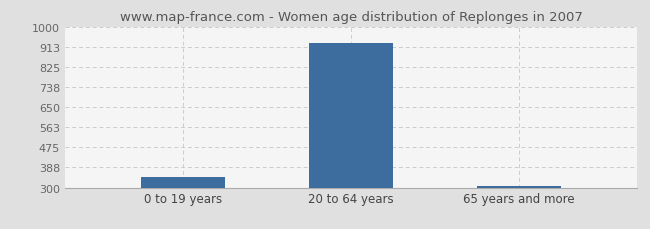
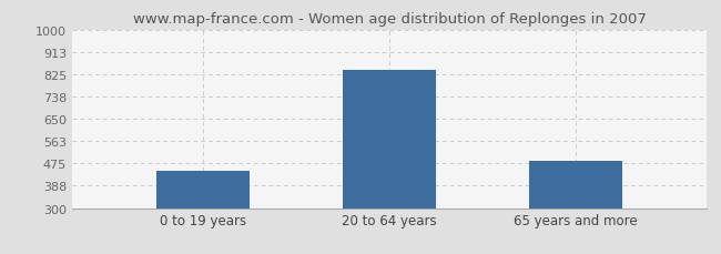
0 to 19 years: 347 -> 445
20 to 64 years: 930 -> 840
65 years and more: 307 -> 485
